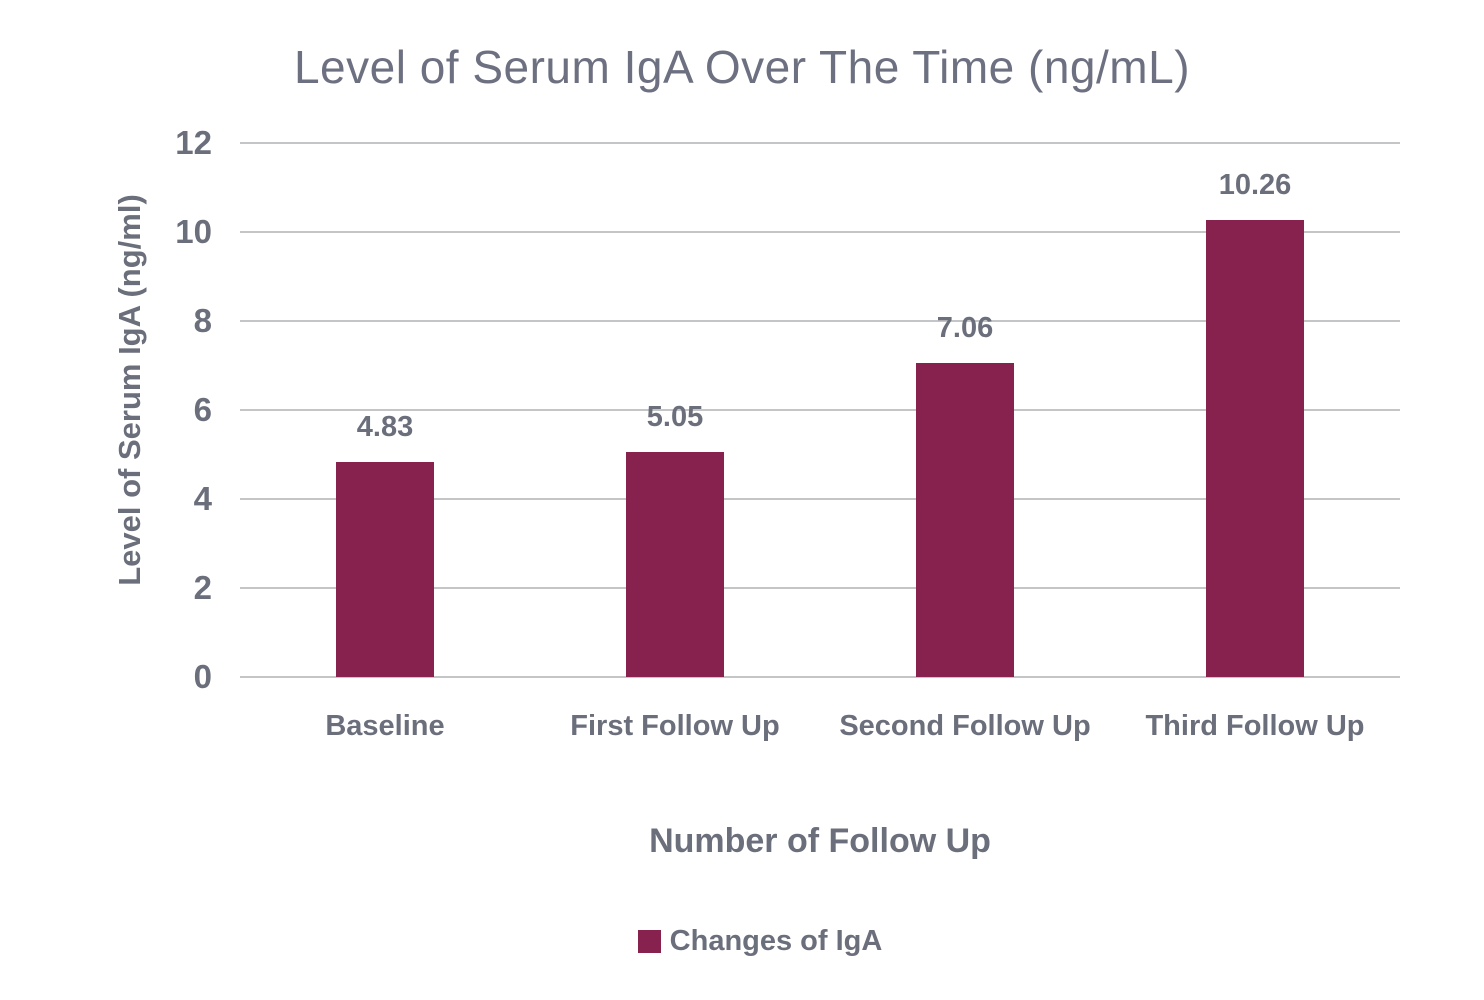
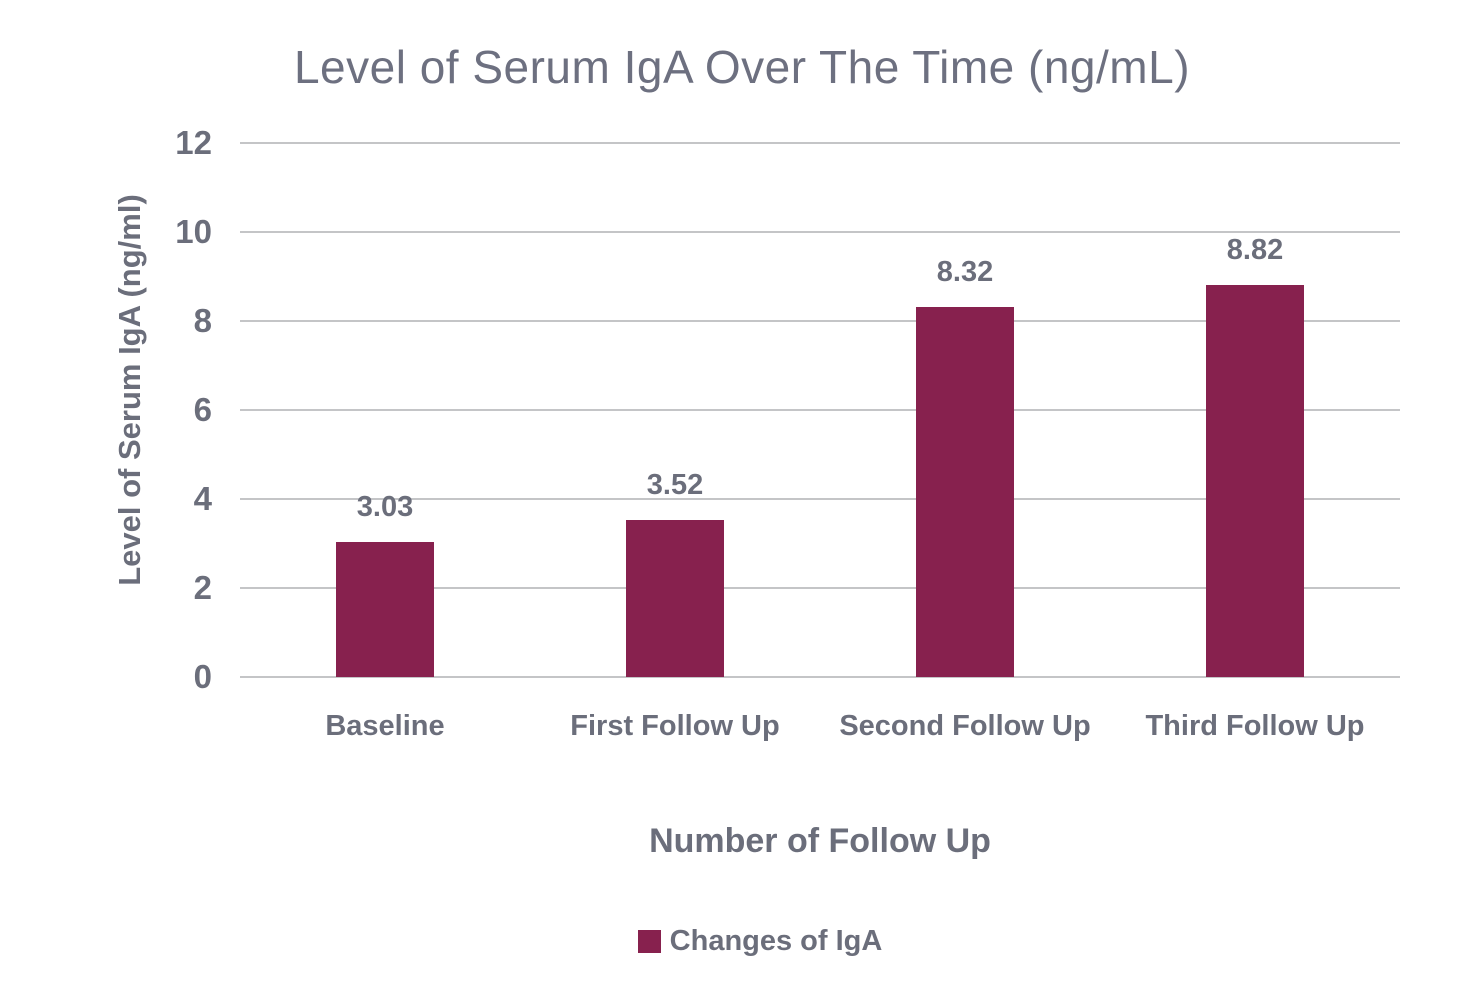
Baseline: 4.83 -> 3.03
First Follow Up: 5.05 -> 3.52
Second Follow Up: 7.06 -> 8.32
Third Follow Up: 10.26 -> 8.82
